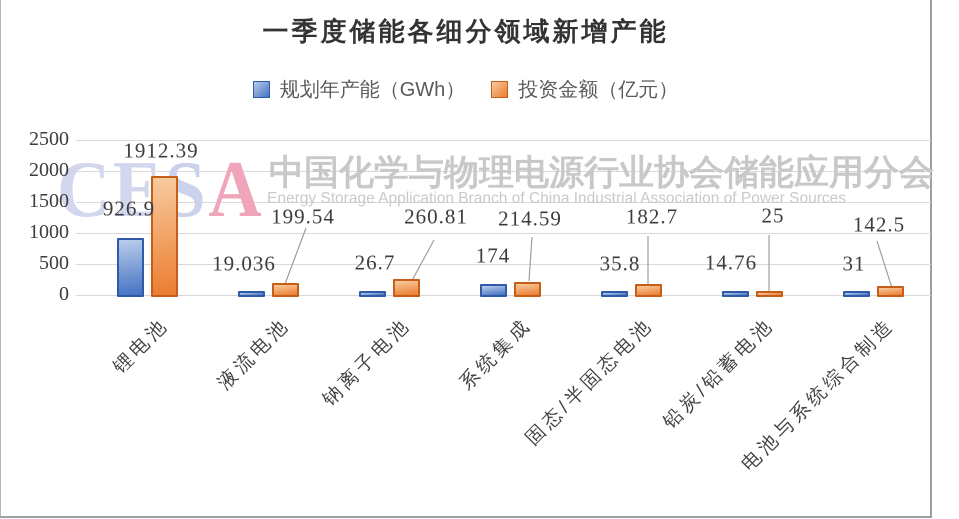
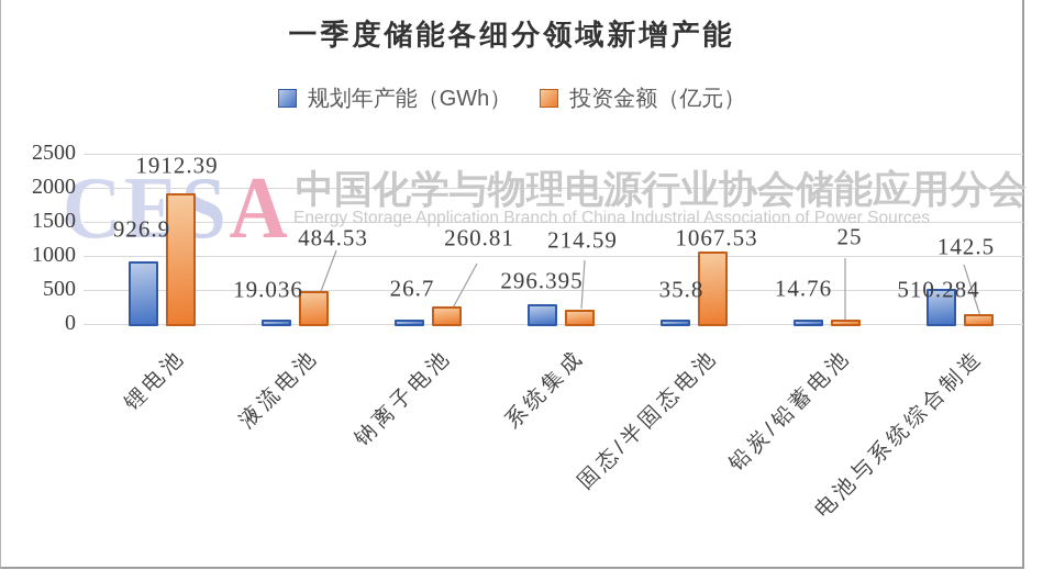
投资金额（亿元）/液流电池: 199.54 -> 484.53
规划年产能（GWh）/系统集成: 174 -> 296.395
投资金额（亿元）/固态/半固态电池: 182.7 -> 1067.53
规划年产能（GWh）/电池与系统综合制造: 31 -> 510.284
